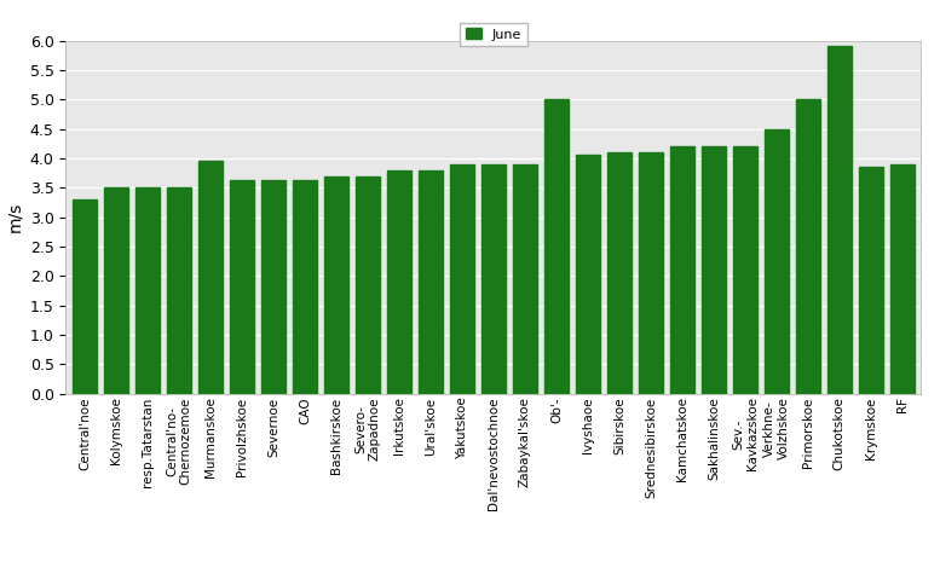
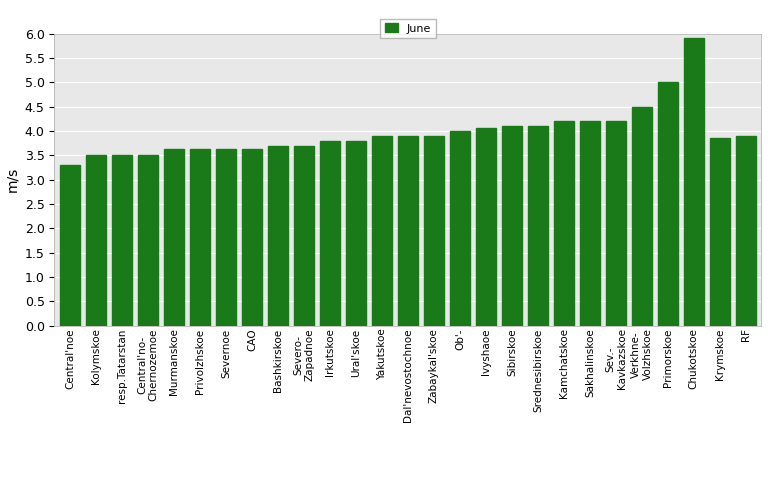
Murmanskoe: 3.95 -> 3.62
Ob'-: 5.00 -> 4.00
